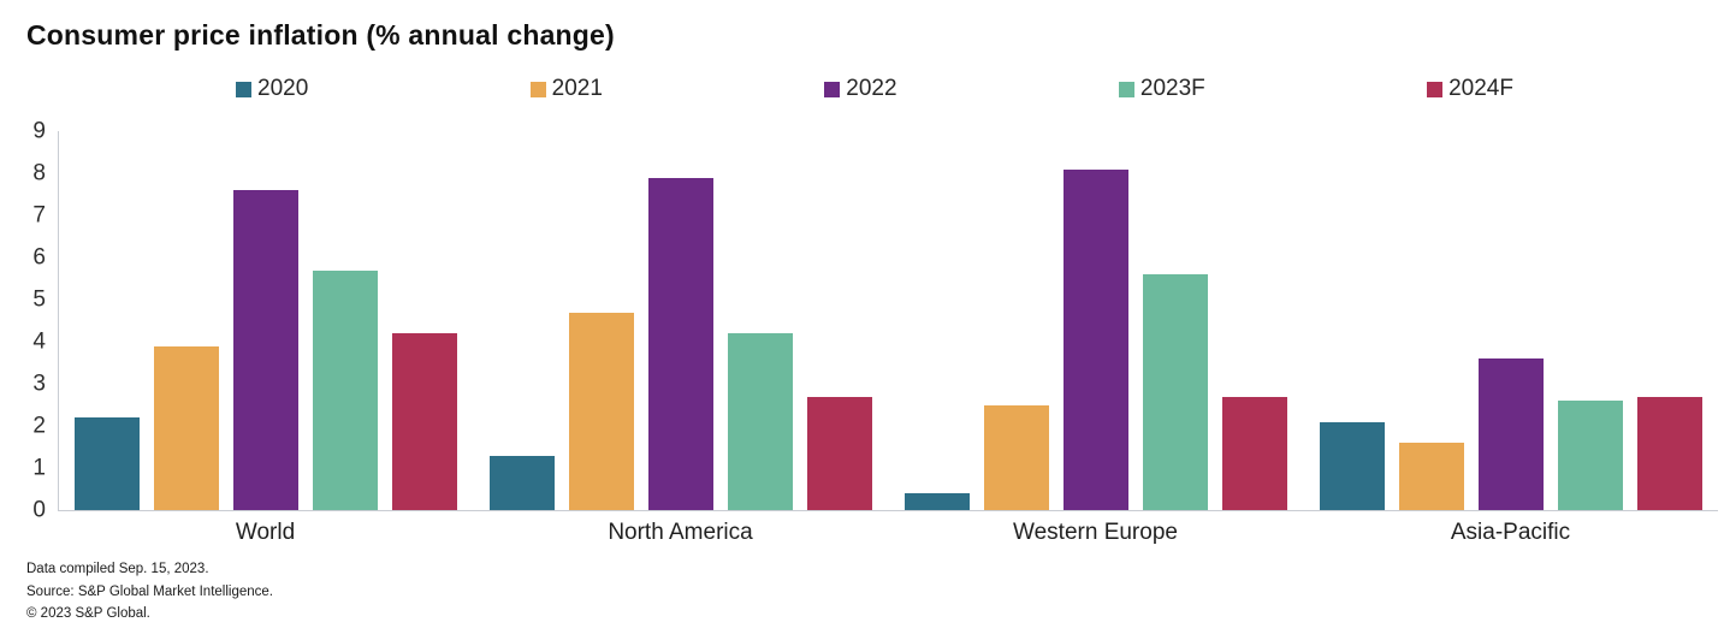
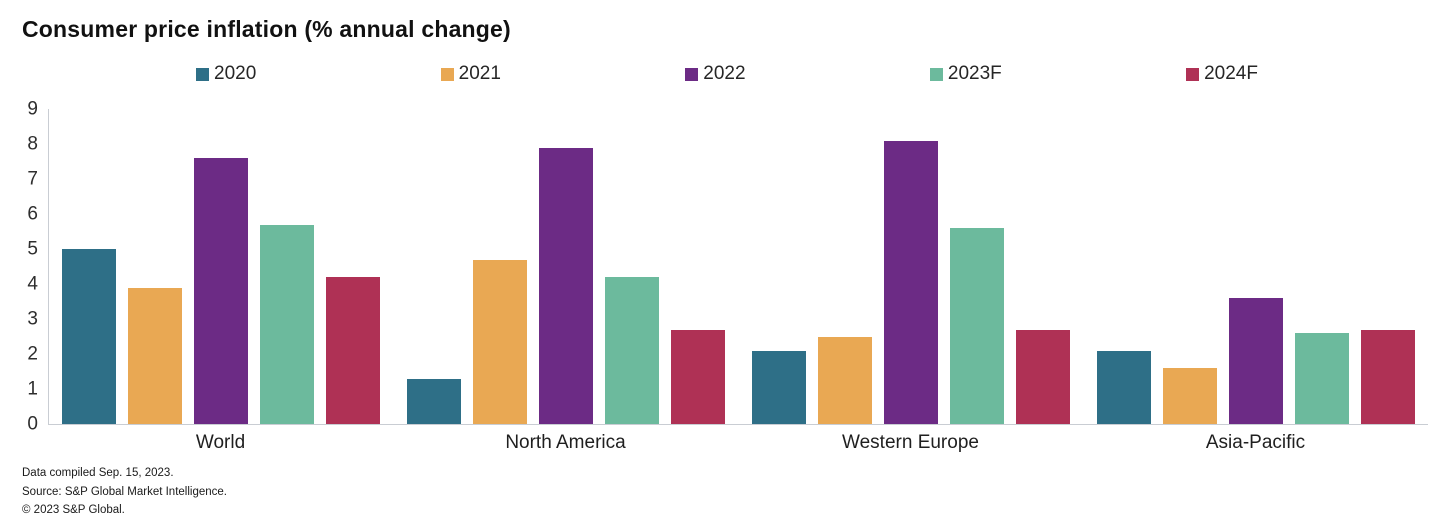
2020/World: 2.2 -> 5.0
2020/Western Europe: 0.4 -> 2.1
